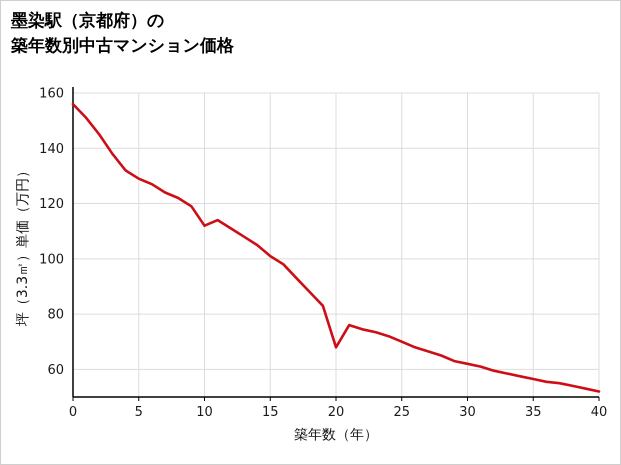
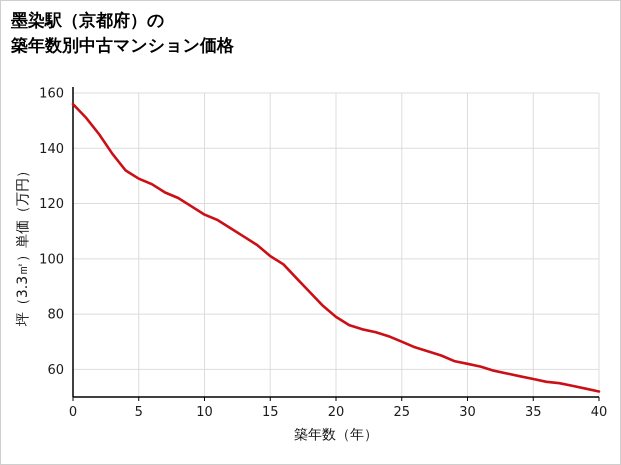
10: 112 -> 116
20: 68 -> 79
